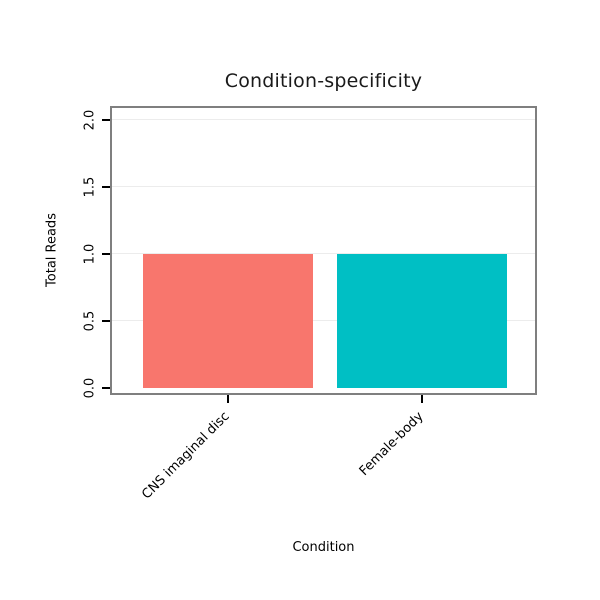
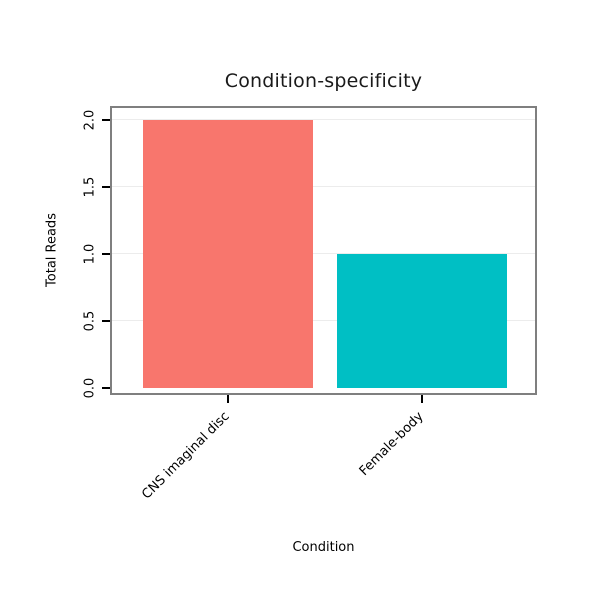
CNS imaginal disc: 1 -> 2
